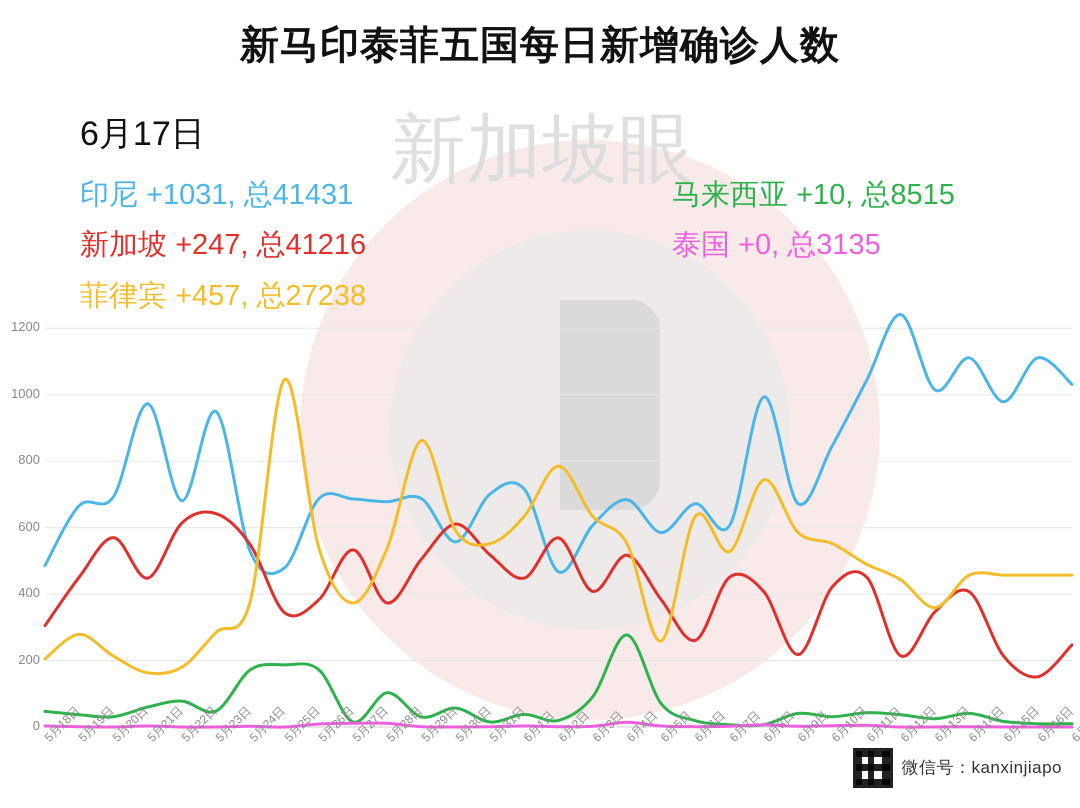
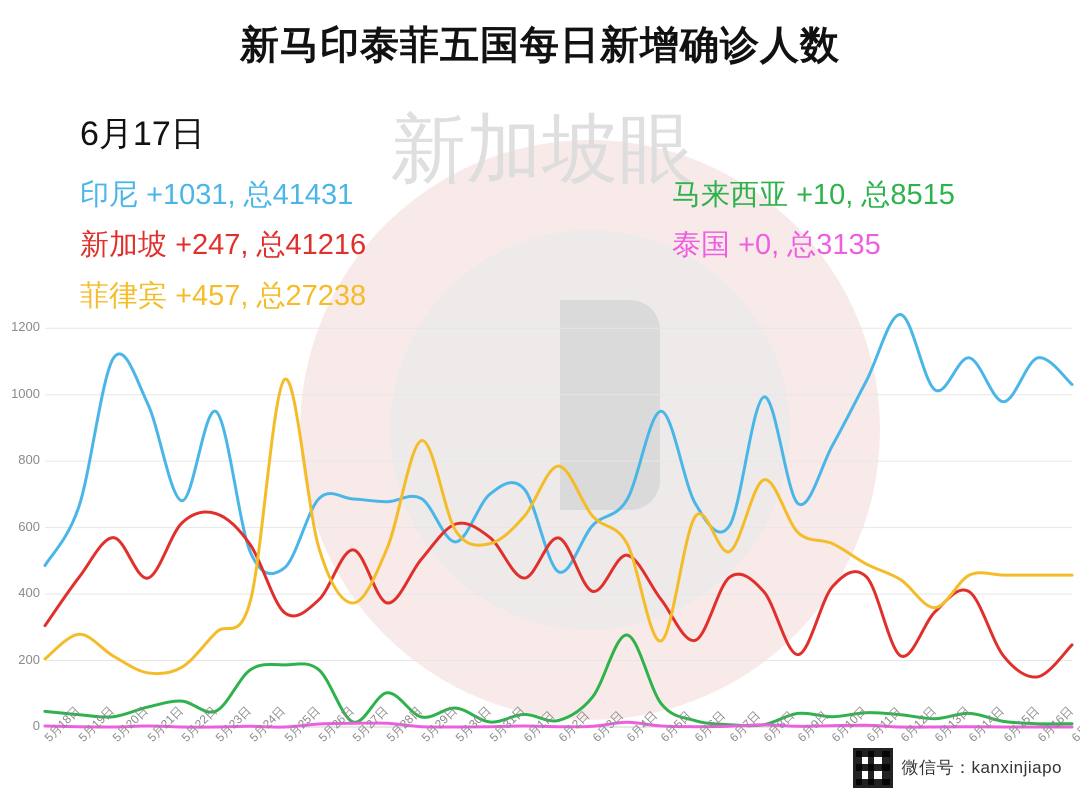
印尼/5月20日: 690 -> 1110
新加坡/5月31日: 520 -> 570
印尼/6月5日: 580 -> 950
